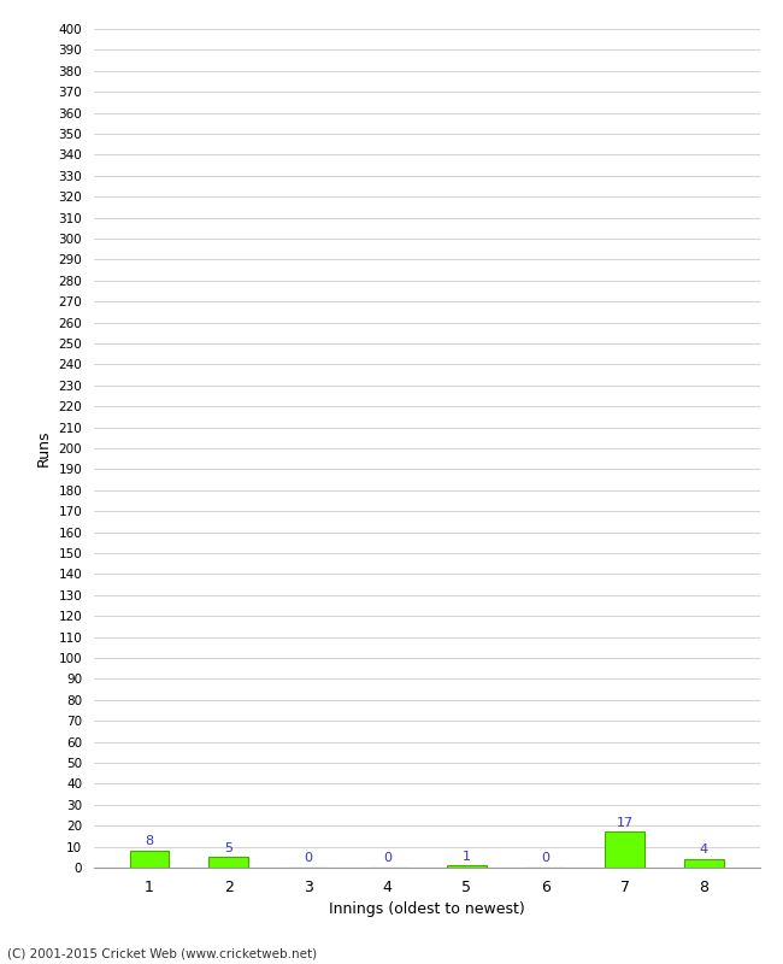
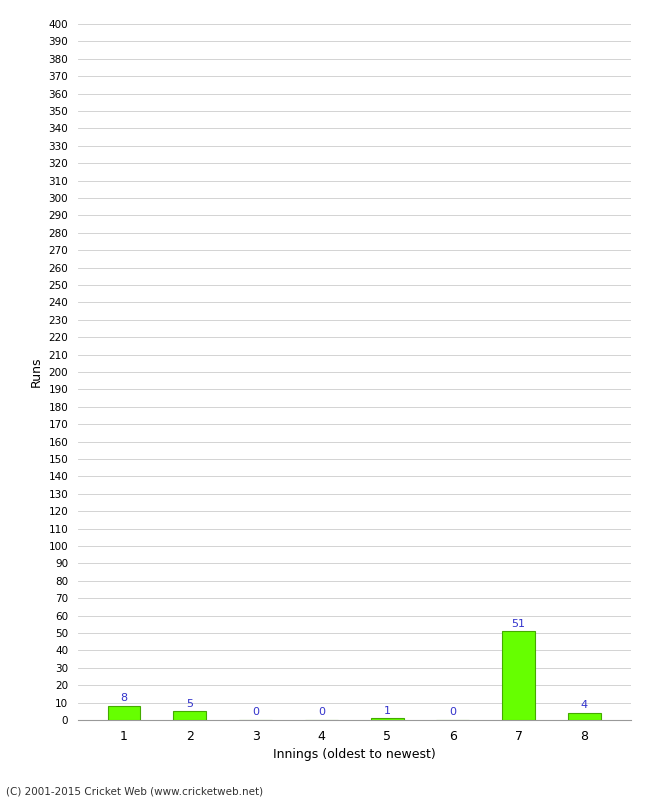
7: 17 -> 51
